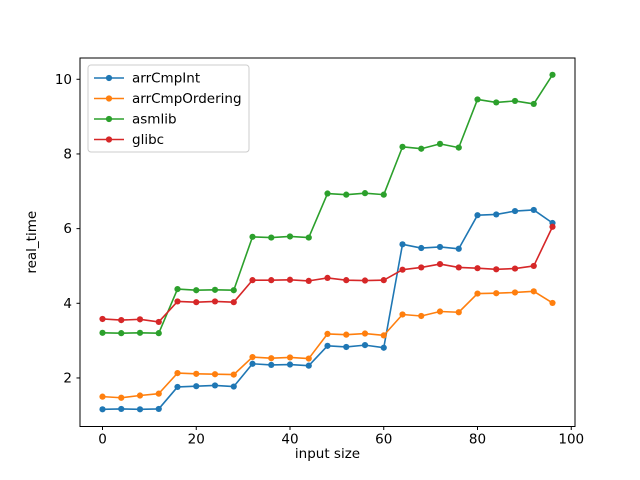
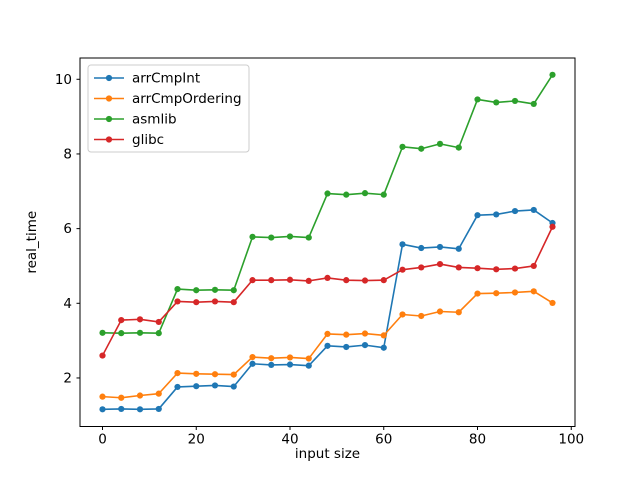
glibc/0: 3.6 -> 2.6
